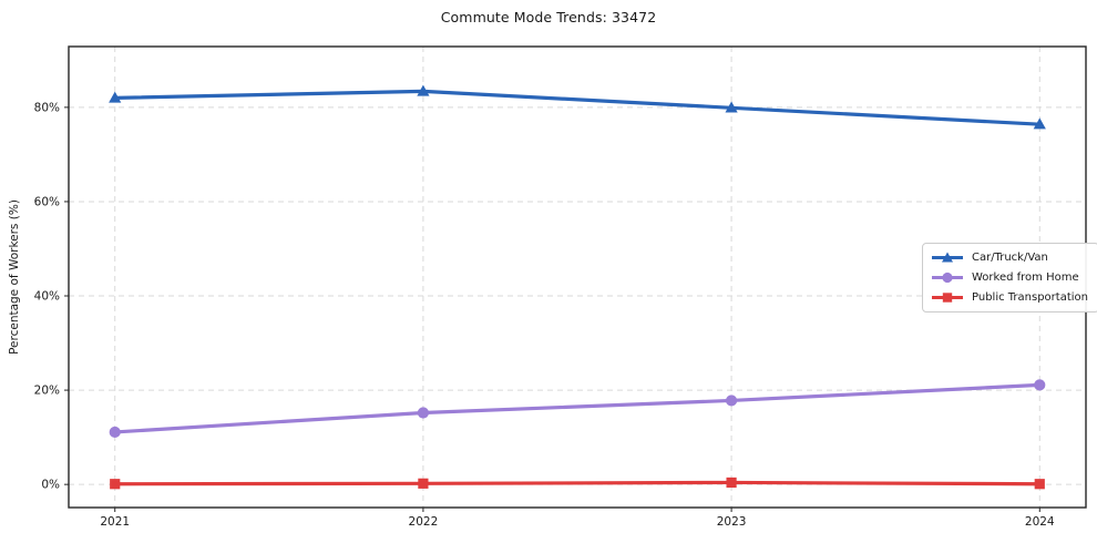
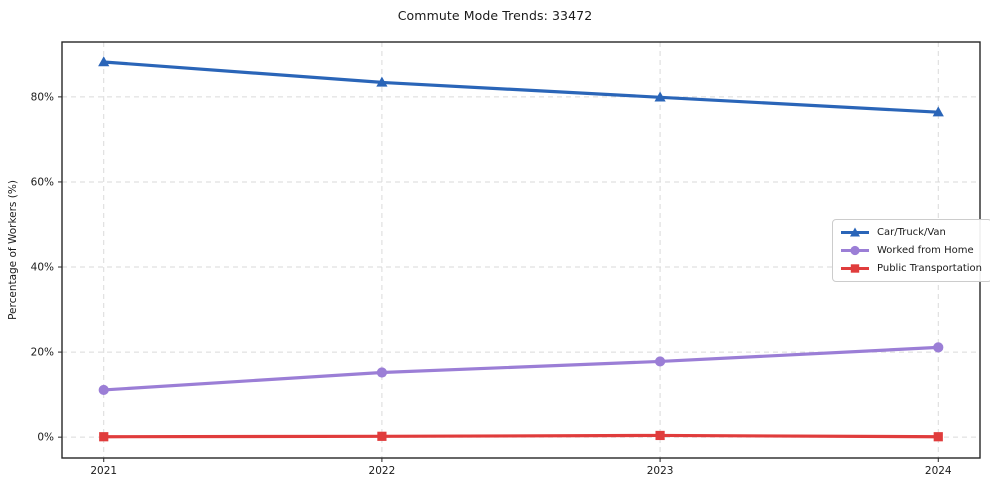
Car/Truck/Van/2021: 82% -> 88%
